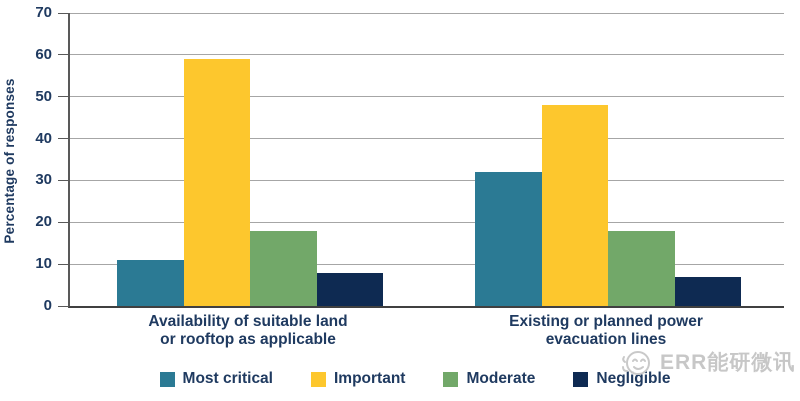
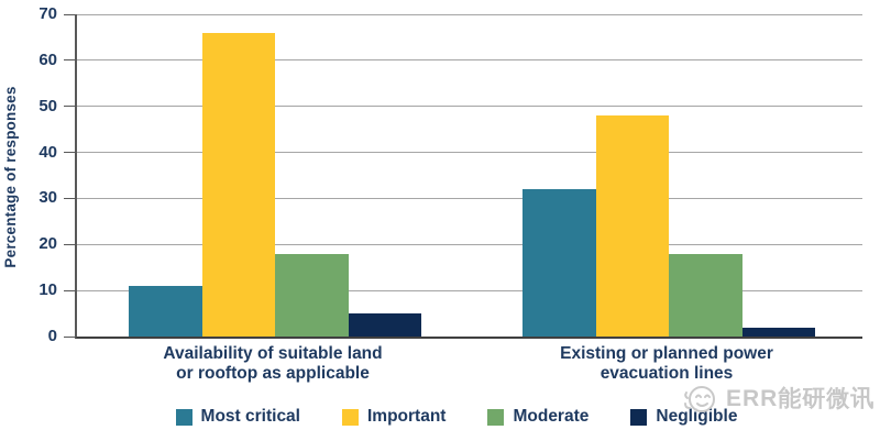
Important/Availability of suitable land or rooftop as applicable: 59 -> 66
Negligible/Availability of suitable land or rooftop as applicable: 8 -> 5
Negligible/Existing or planned power evacuation lines: 7 -> 2
